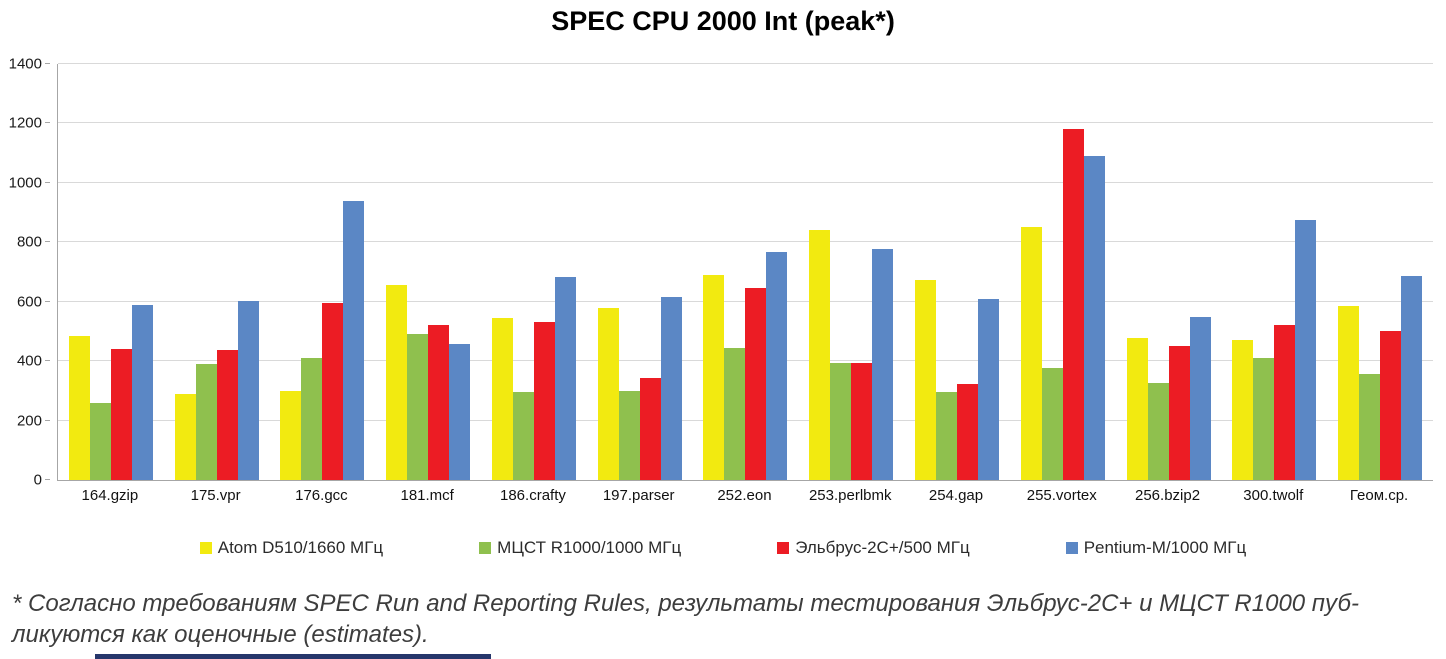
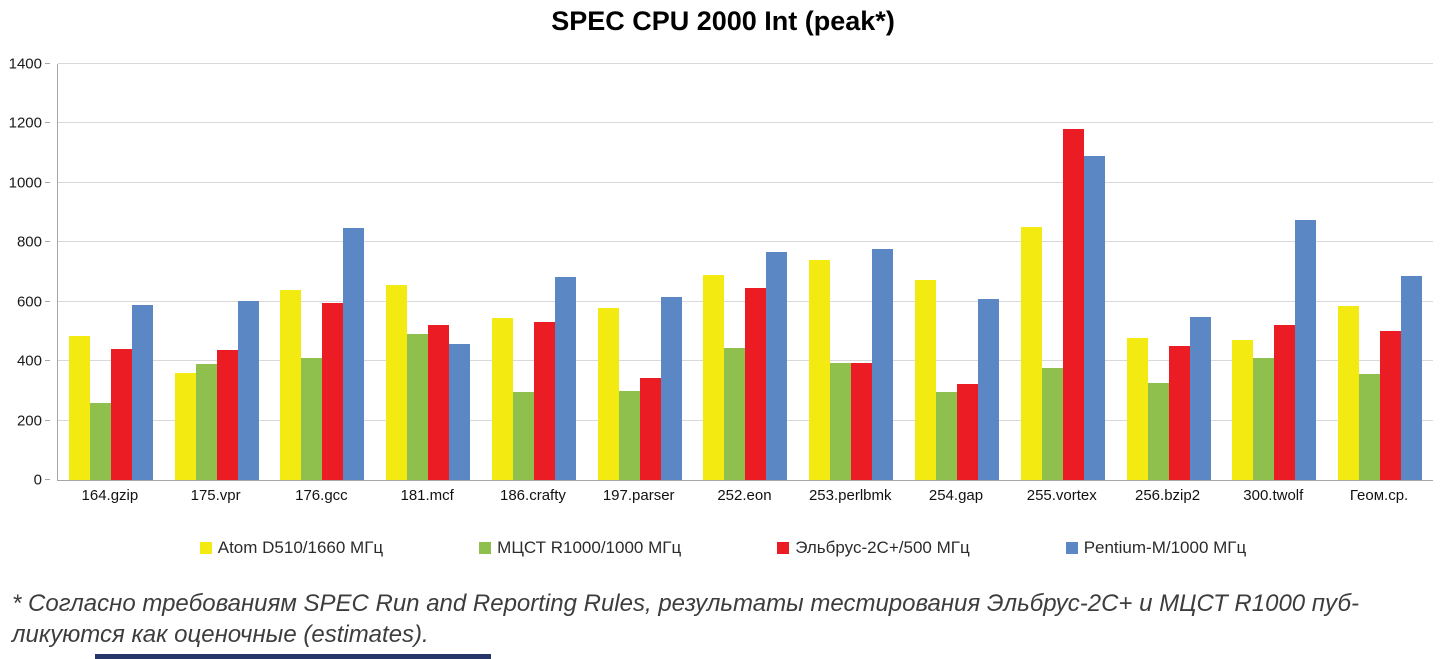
Atom D510/1660 МГц/175.vpr: 290 -> 360
Atom D510/1660 МГц/176.gcc: 300 -> 640
Pentium-M/1000 МГц/176.gcc: 940 -> 850
Atom D510/1660 МГц/253.perlbmk: 840 -> 740
